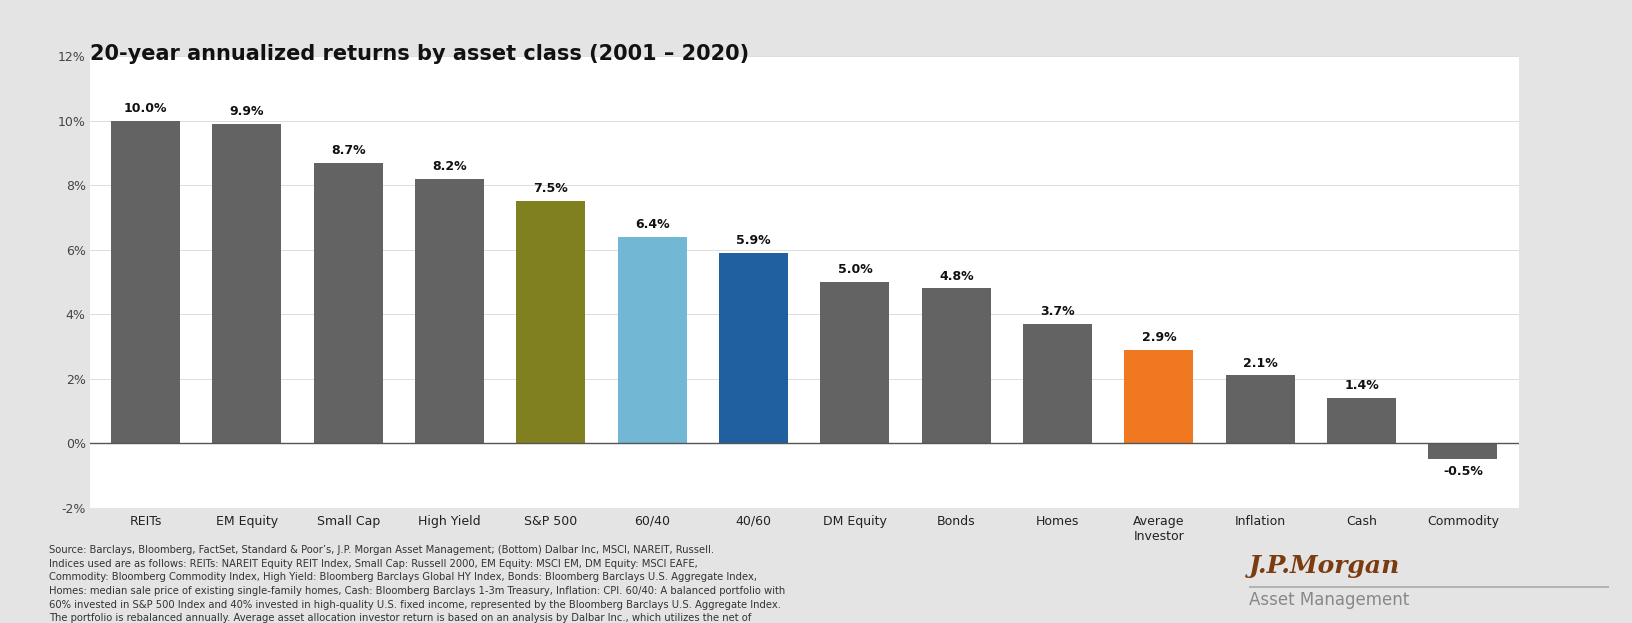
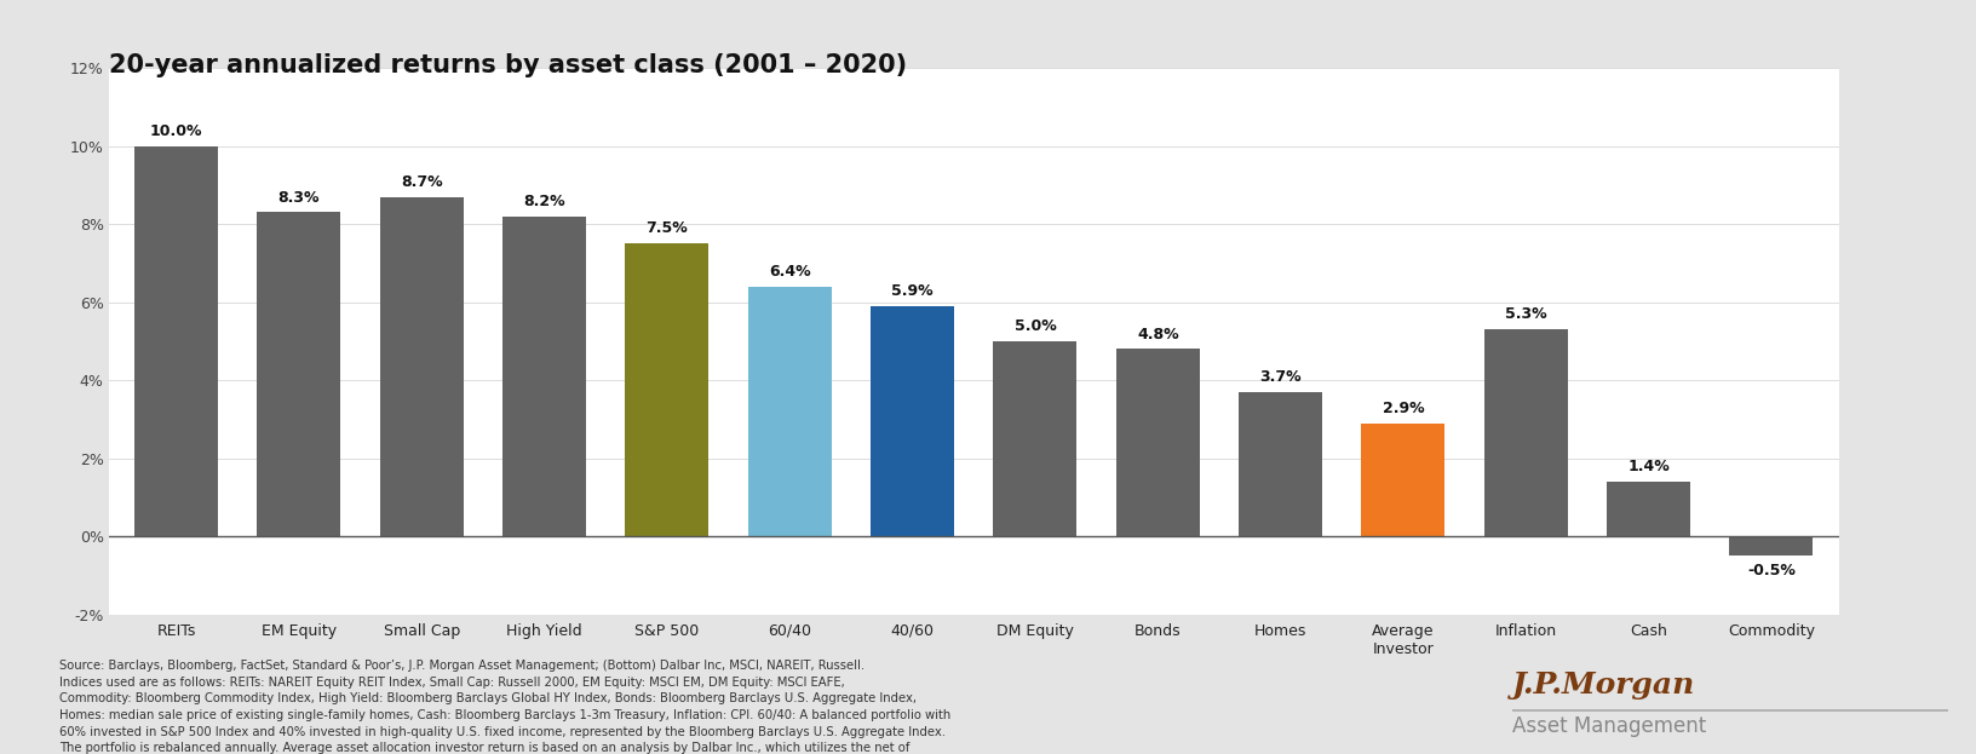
EM Equity: 9.9% -> 8.3%
Inflation: 2.1% -> 5.3%
